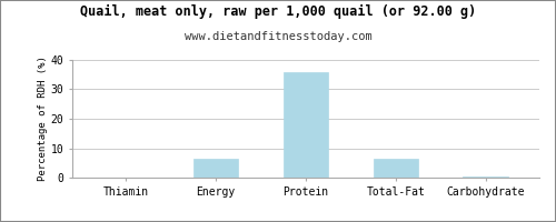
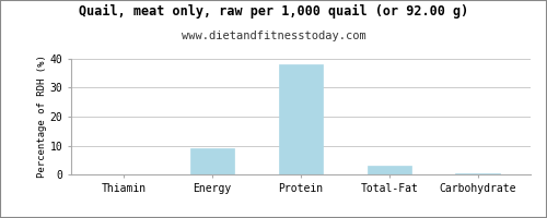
Energy: 6.5 -> 9.0
Protein: 36.0 -> 38.0
Total-Fat: 6.3 -> 3.0
